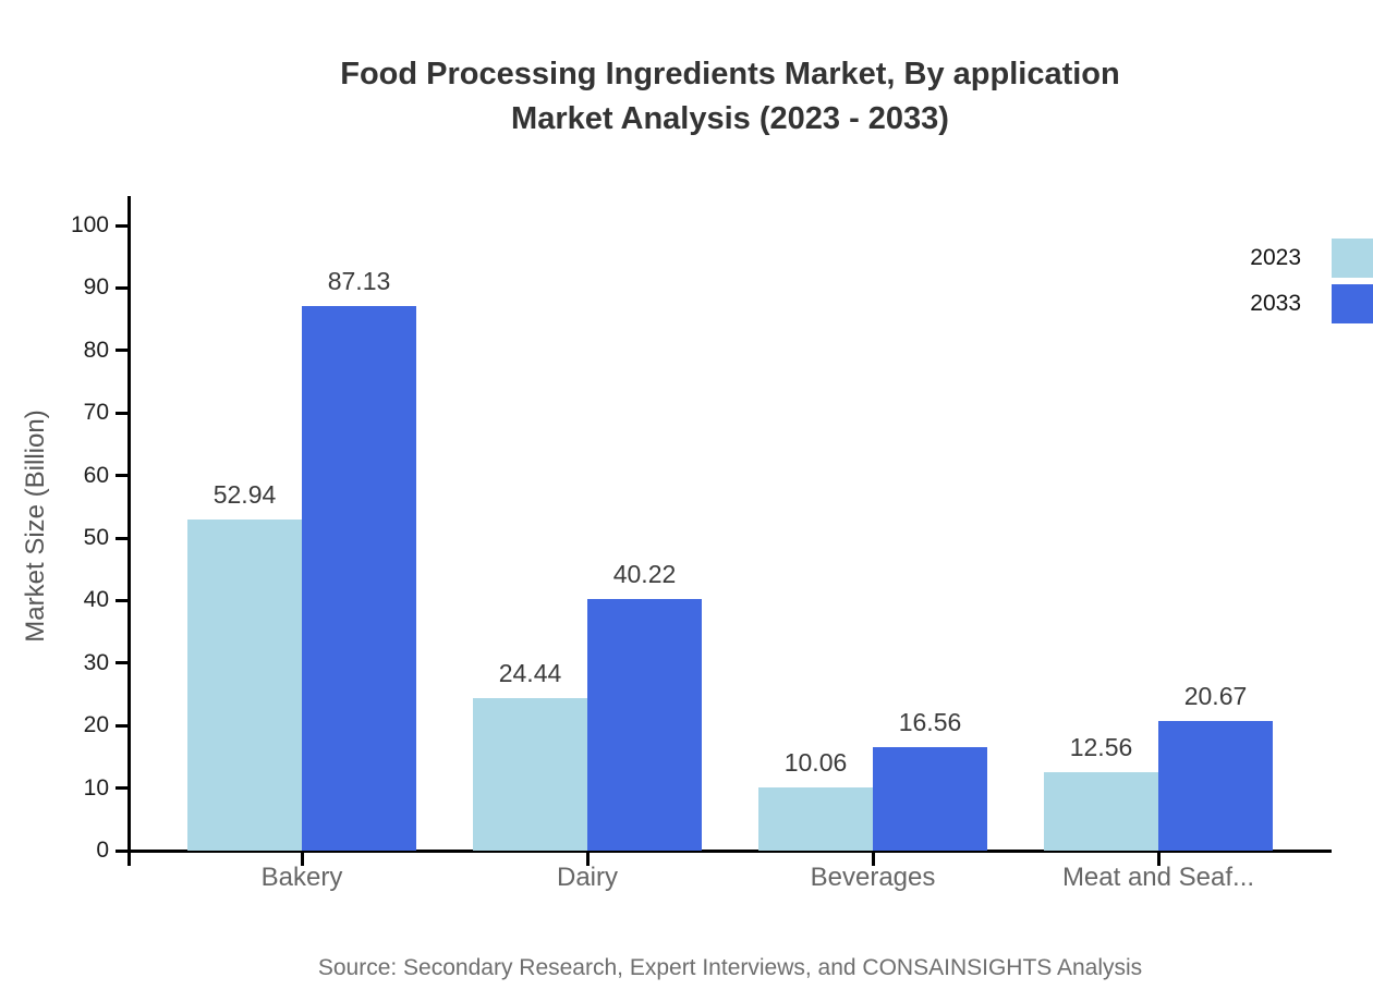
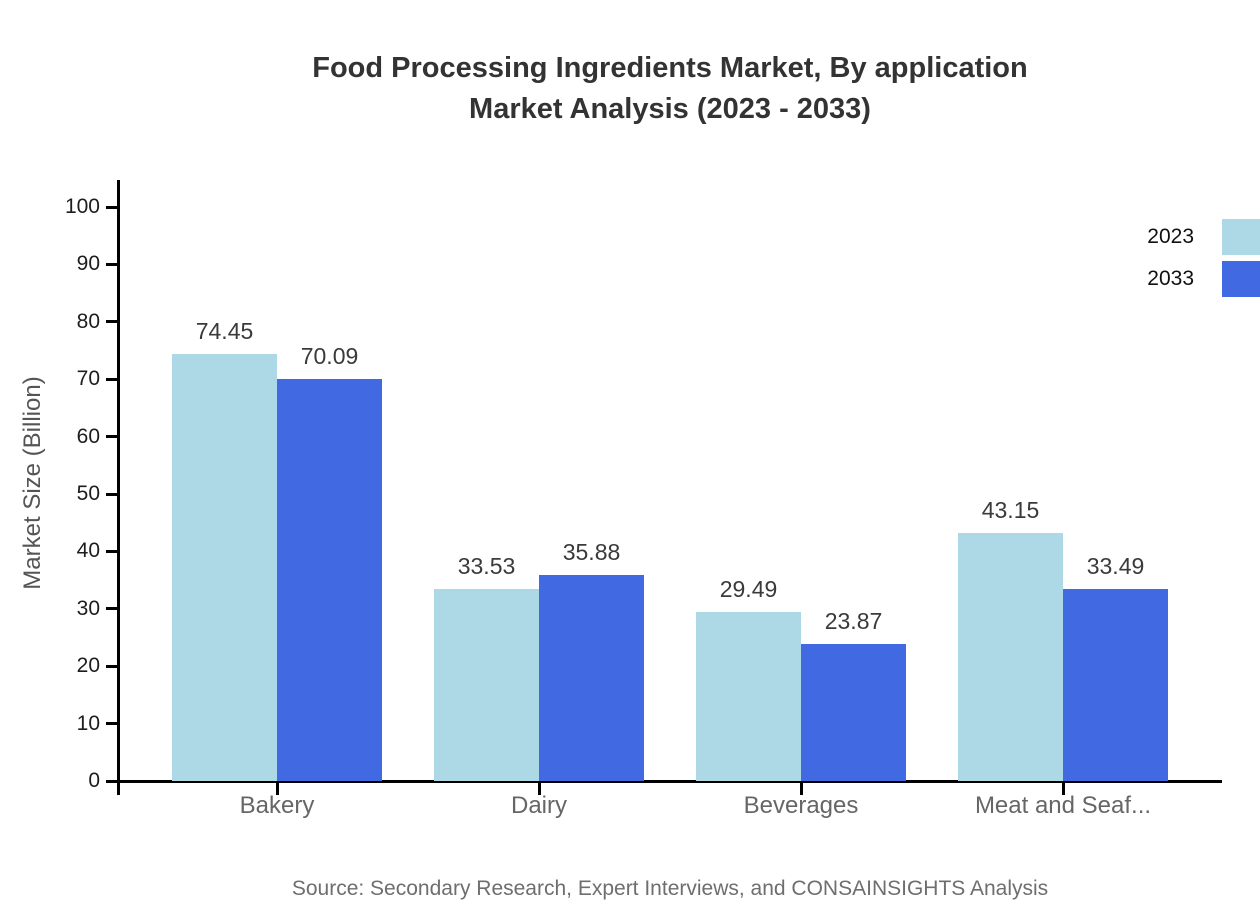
2023/Bakery: 52.94 -> 74.45
2033/Bakery: 87.13 -> 70.09
2023/Dairy: 24.44 -> 33.53
2033/Dairy: 40.22 -> 35.88
2023/Beverages: 10.06 -> 29.49
2033/Beverages: 16.56 -> 23.87
2023/Meat and Seaf...: 12.56 -> 43.15
2033/Meat and Seaf...: 20.67 -> 33.49
